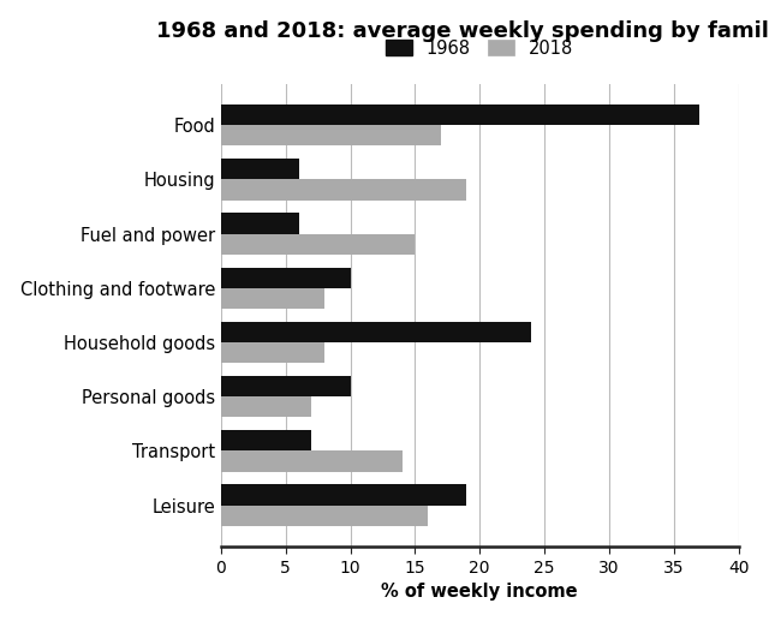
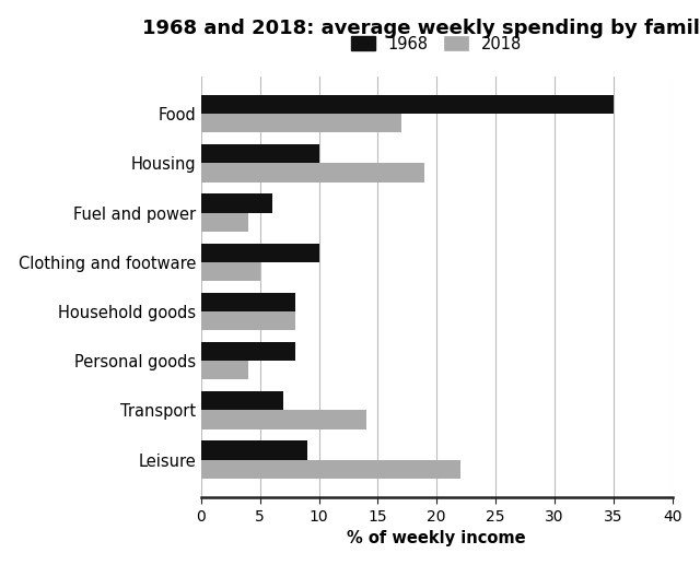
1968/Food: 37 -> 35
1968/Housing: 6 -> 10
2018/Fuel and power: 15 -> 4
2018/Clothing and footware: 8 -> 5
1968/Household goods: 24 -> 8
1968/Personal goods: 10 -> 8
2018/Personal goods: 7 -> 4
1968/Leisure: 19 -> 9
2018/Leisure: 16 -> 22
